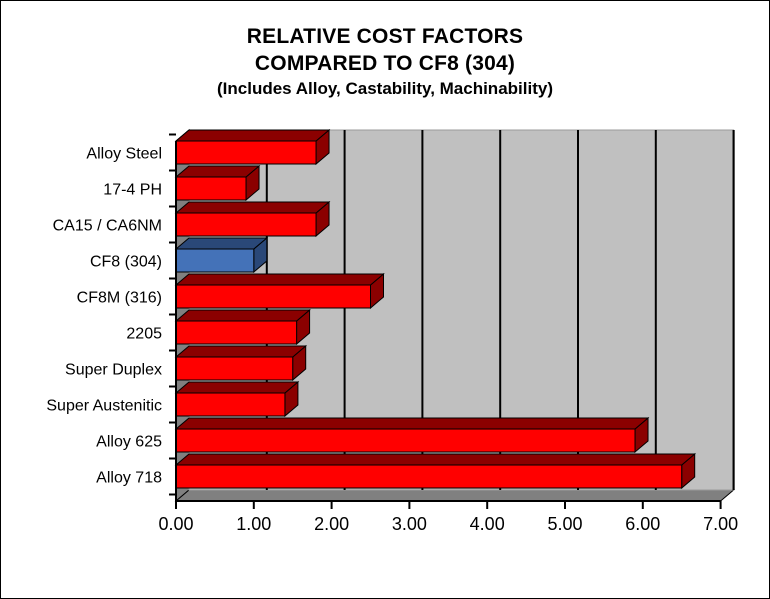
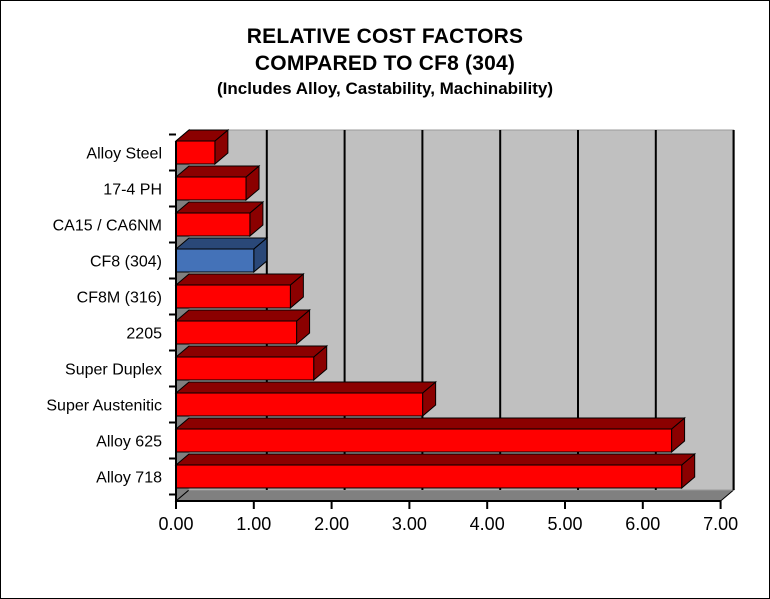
Alloy Steel: 1.8 -> 0.5
CA15 / CA6NM: 1.8 -> 0.9
CF8M (316): 2.5 -> 1.5
Super Duplex: 1.5 -> 1.8
Super Austenitic: 1.4 -> 3.2
Alloy 625: 5.9 -> 6.4
